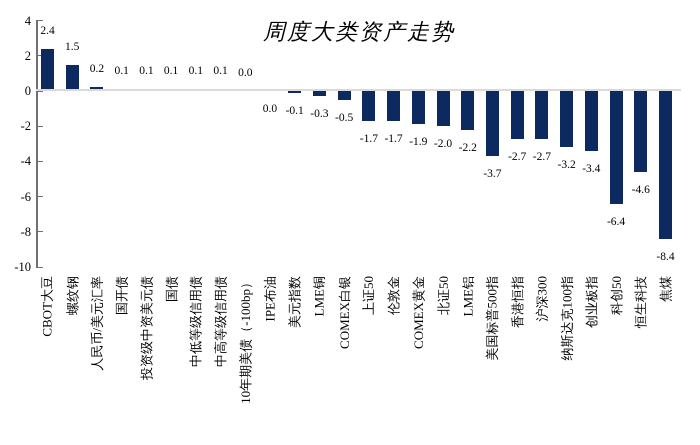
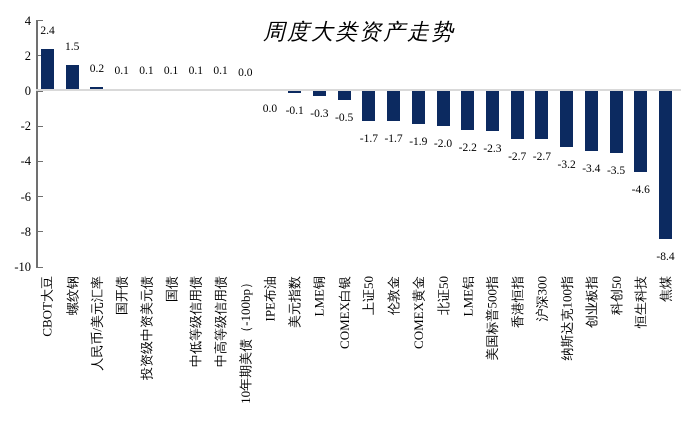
美国标普500指: -3.7 -> -2.3
科创50: -6.4 -> -3.5
